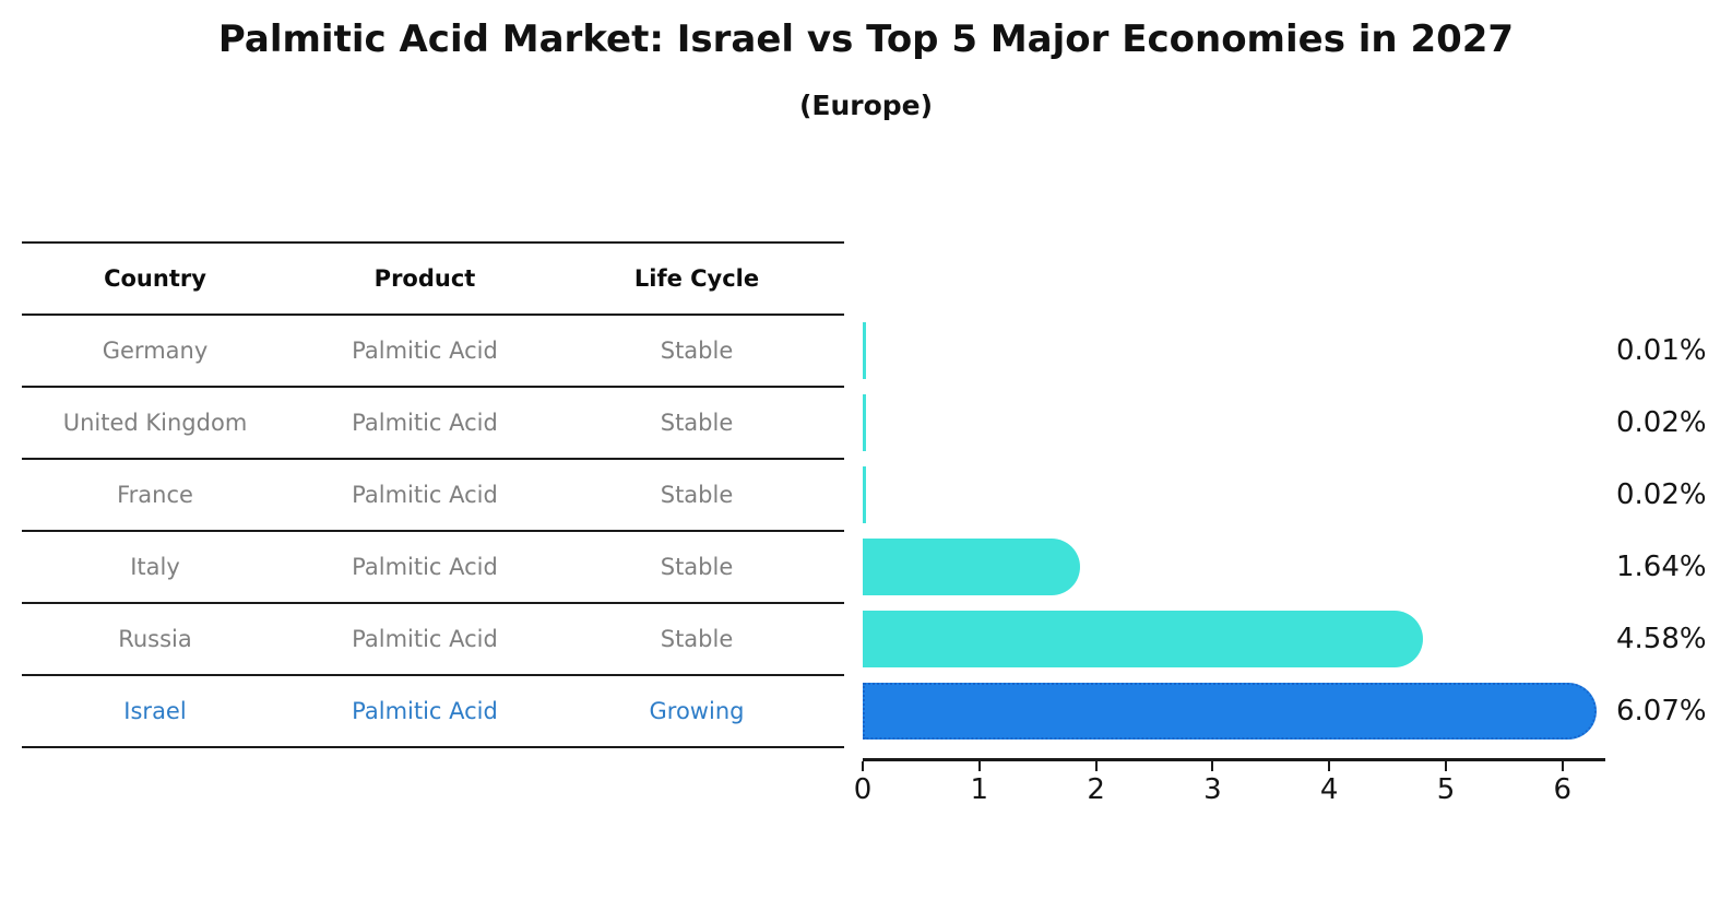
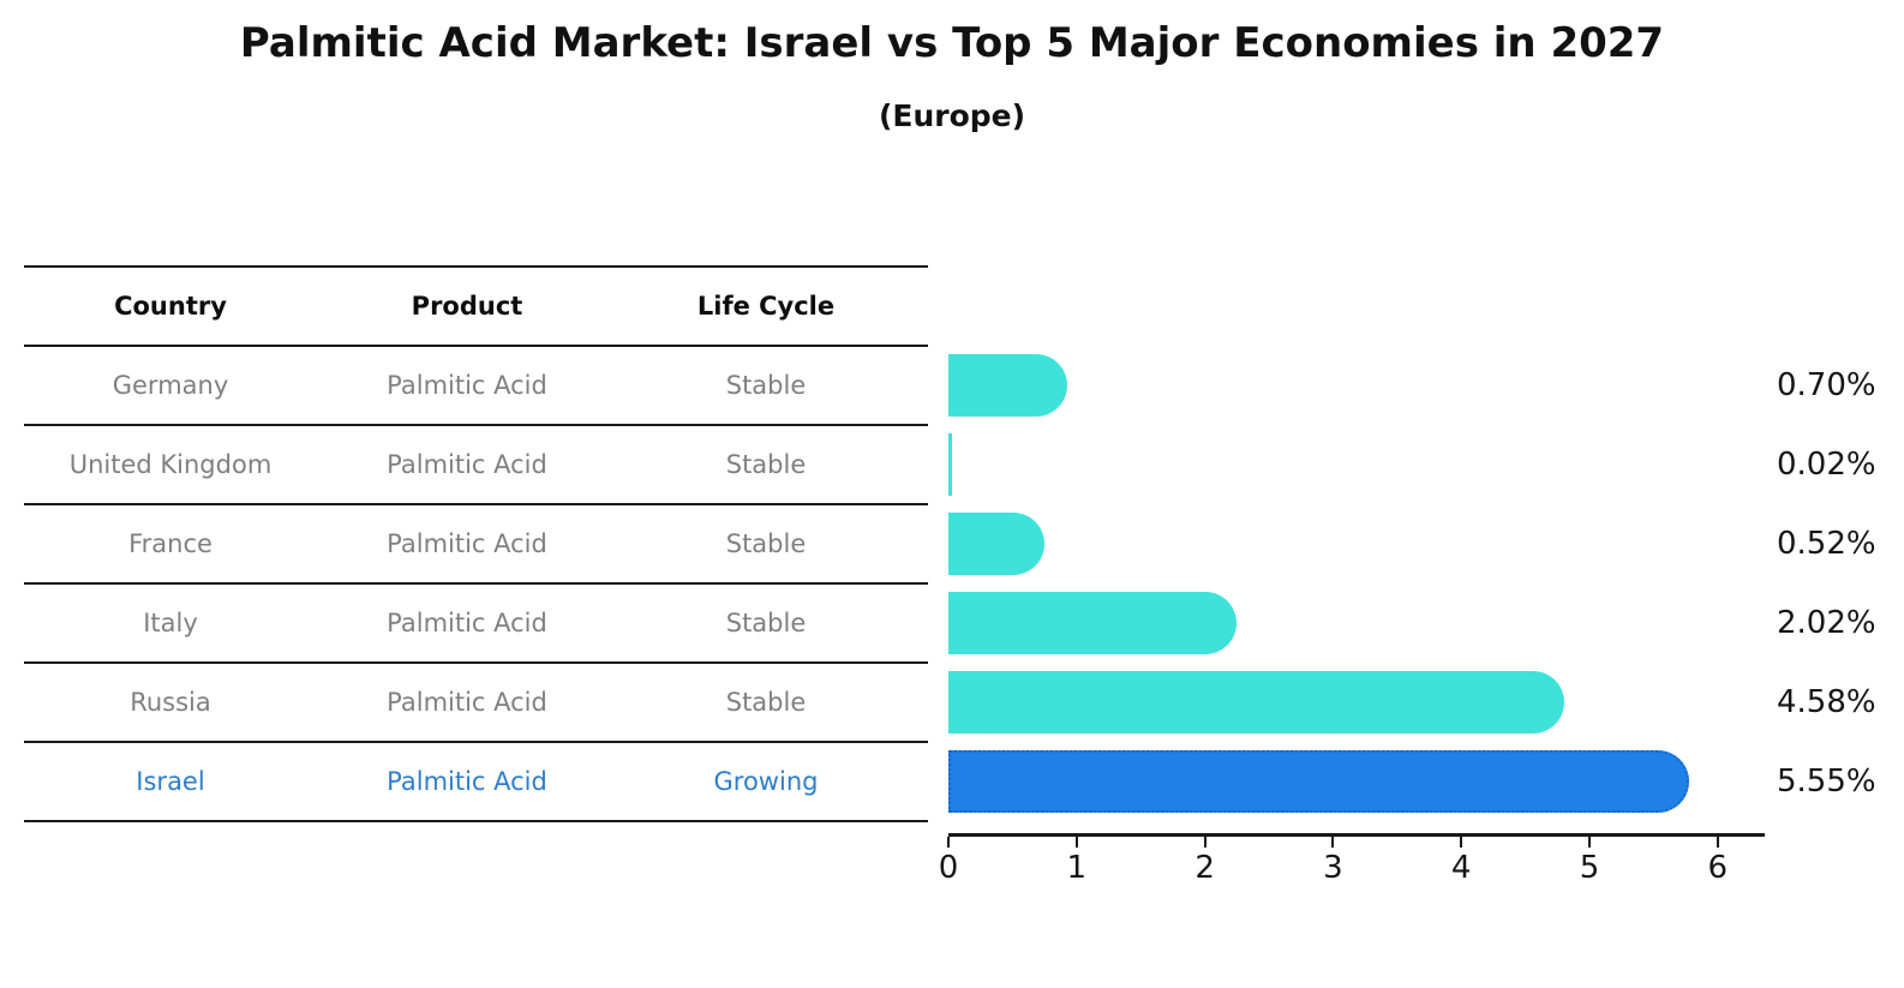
Germany: 0.01% -> 0.70%
France: 0.02% -> 0.52%
Italy: 1.64% -> 2.02%
Israel: 6.07% -> 5.55%
